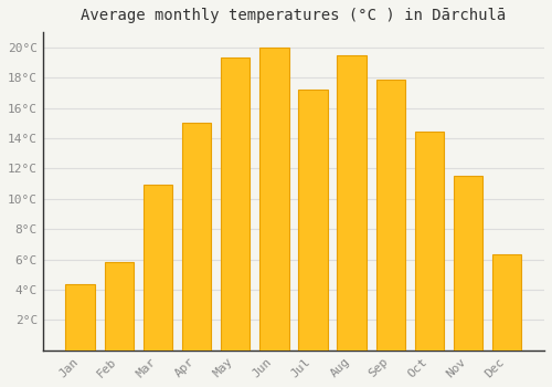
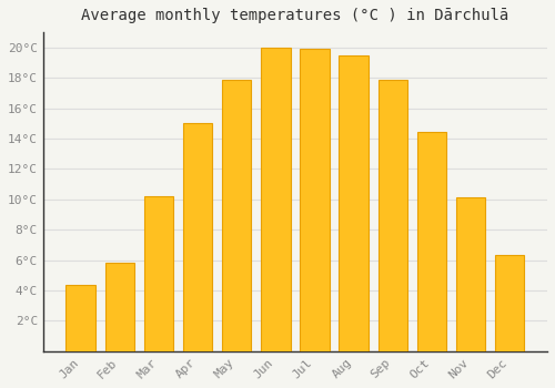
Mar: 10.9°C -> 10.2°C
May: 19.3°C -> 17.9°C
Jul: 17.2°C -> 19.9°C
Nov: 11.5°C -> 10.1°C
